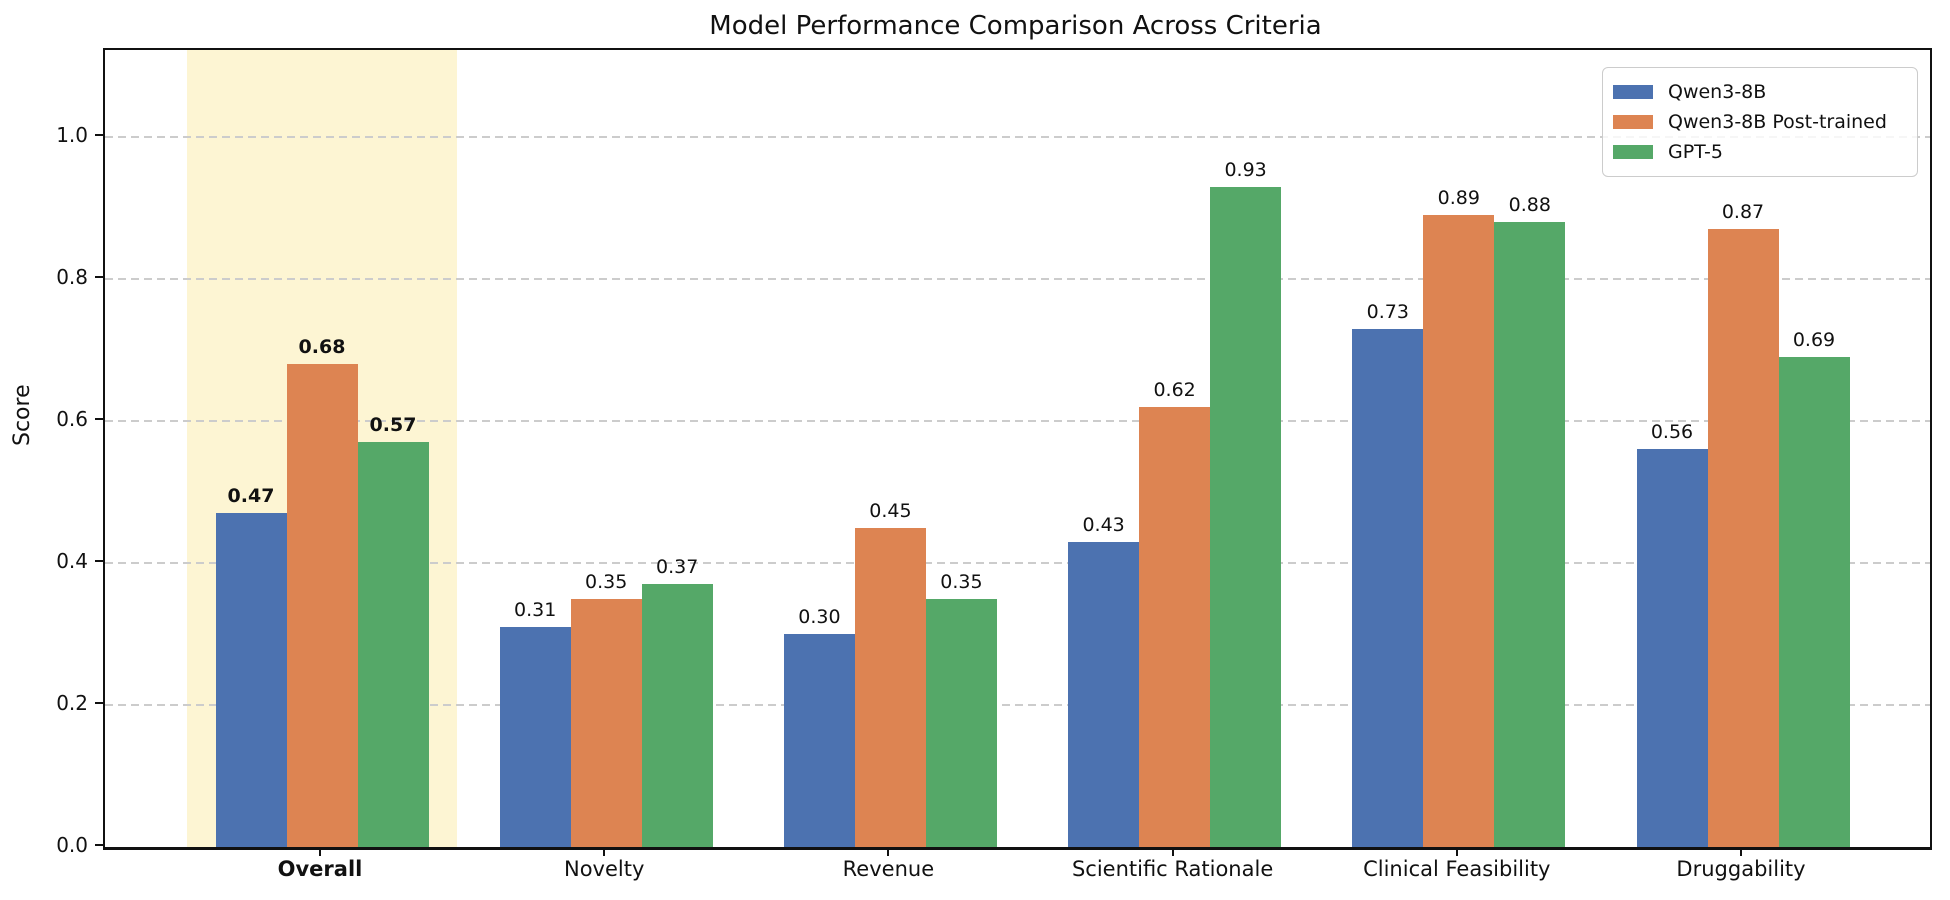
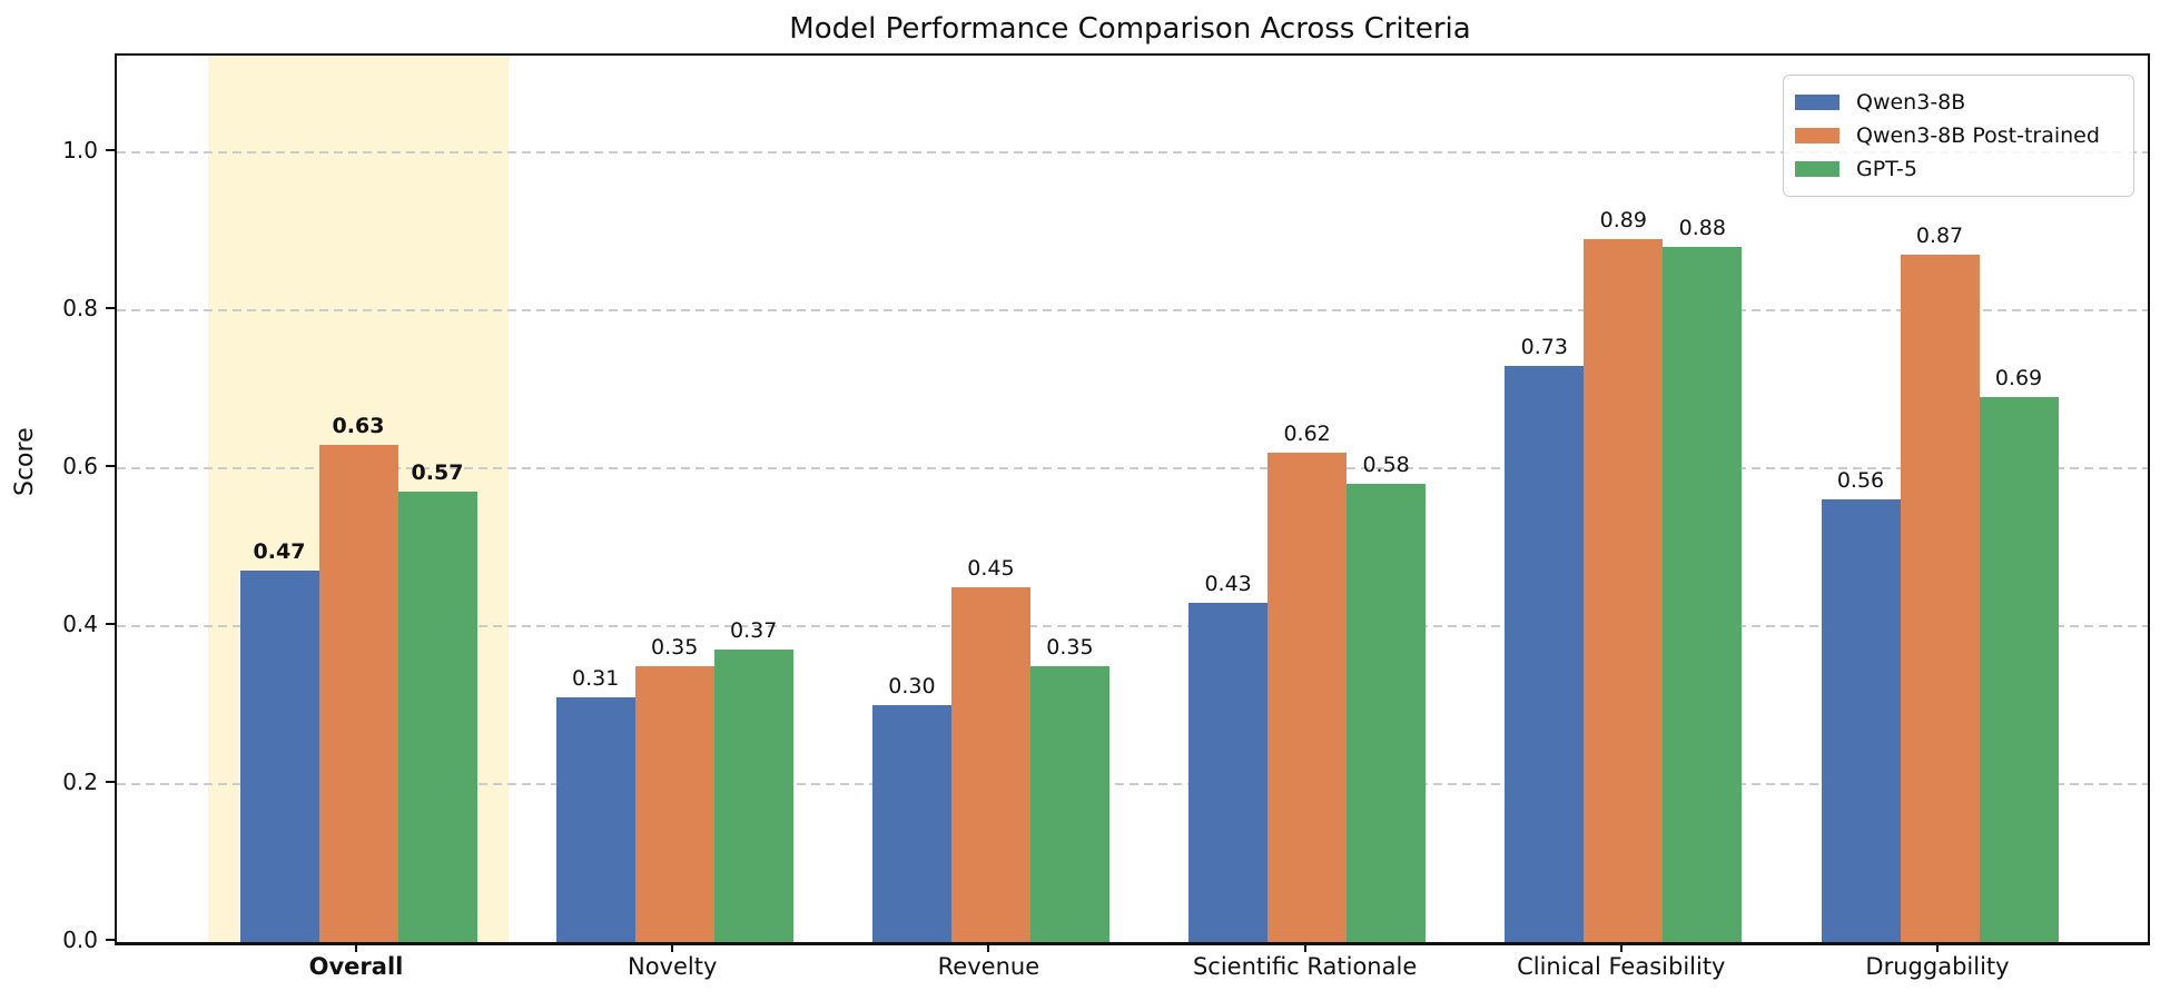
Qwen3-8B Post-trained/Overall: 0.68 -> 0.63
GPT-5/Scientific Rationale: 0.93 -> 0.58
